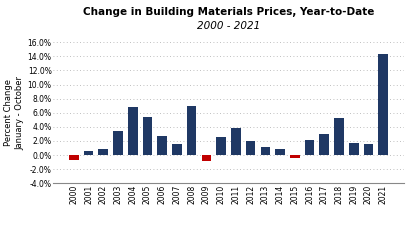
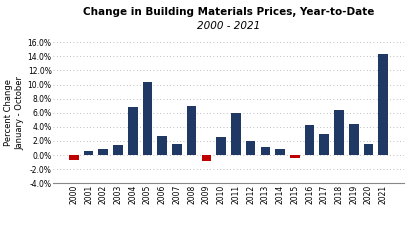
2003: 3.4% -> 1.4%
2005: 5.4% -> 10.4%
2011: 3.9% -> 6.0%
2016: 2.1% -> 4.2%
2018: 5.2% -> 6.4%
2019: 1.7% -> 4.4%
